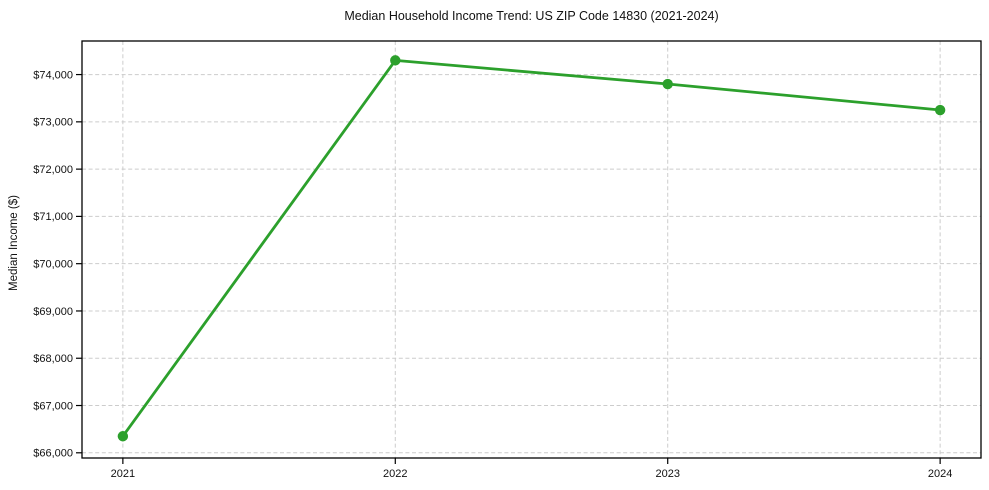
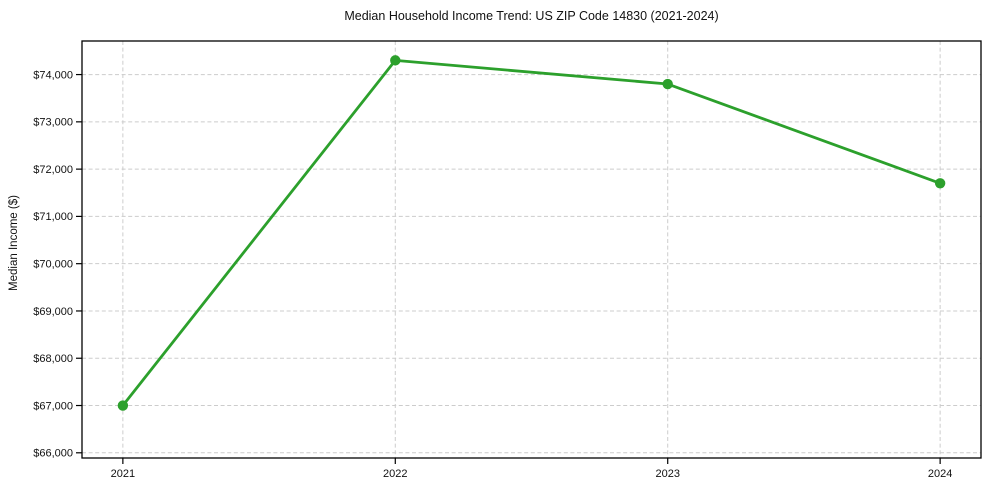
2021: $66400 -> $67000
2024: $73200 -> $71700
